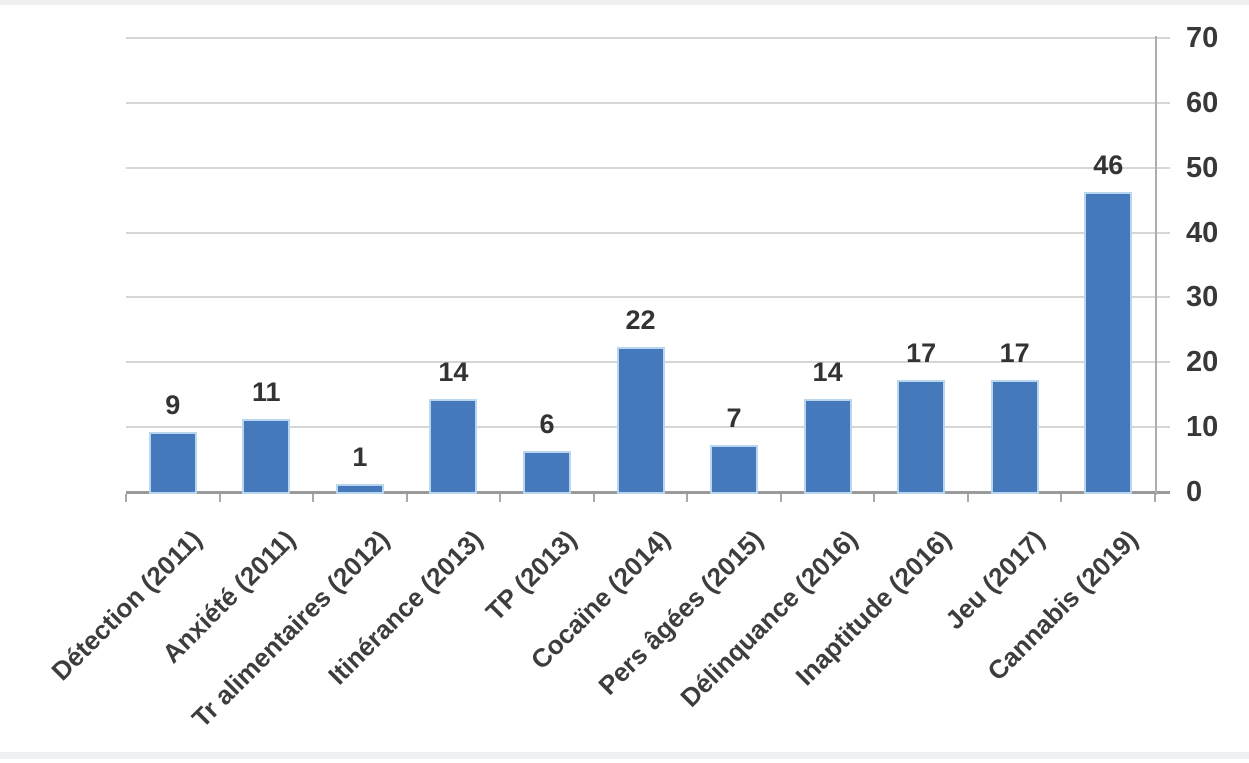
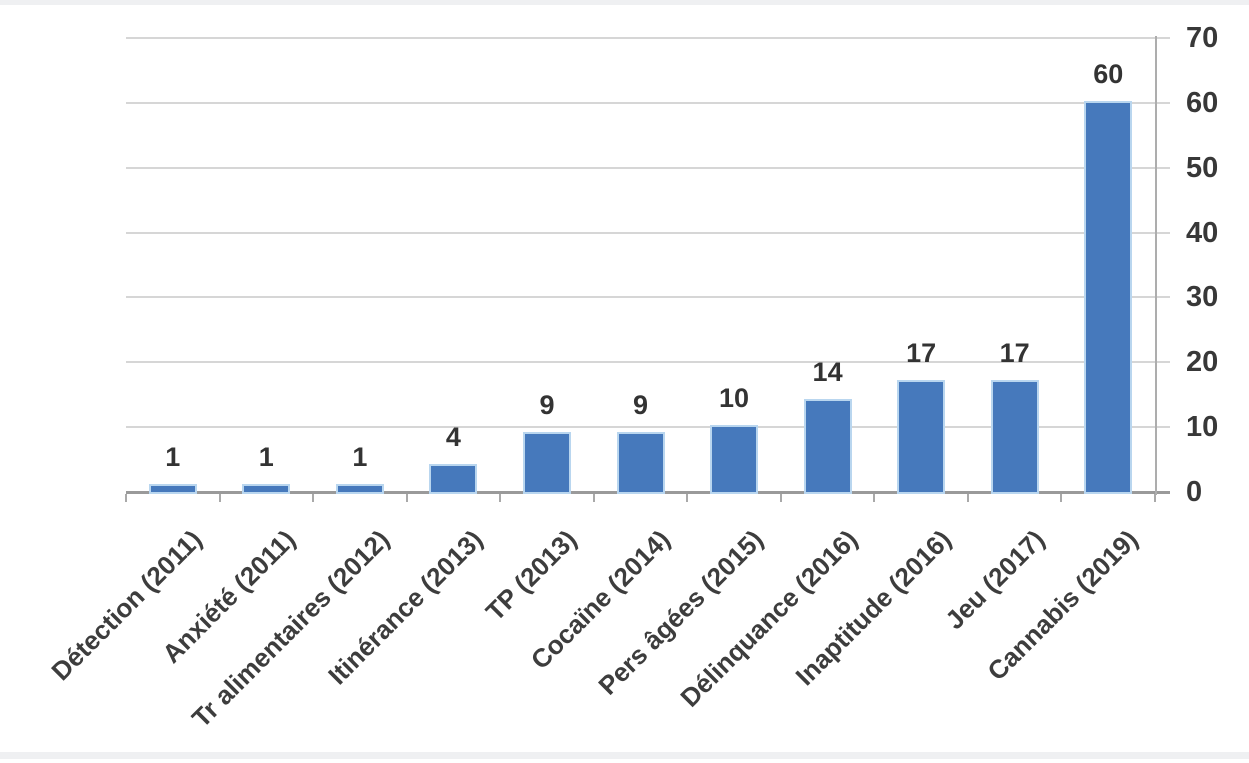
Détection (2011): 9 -> 1
Anxiété (2011): 11 -> 1
Itinérance (2013): 14 -> 4
TP (2013): 6 -> 9
Cocaïne (2014): 22 -> 9
Pers âgées (2015): 7 -> 10
Cannabis (2019): 46 -> 60
